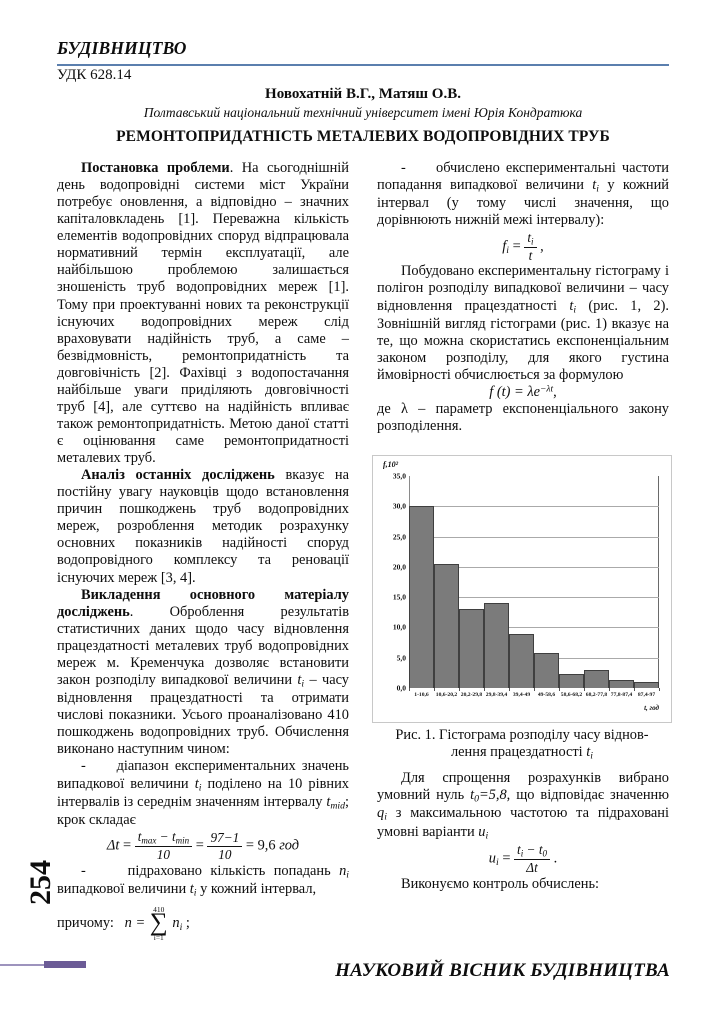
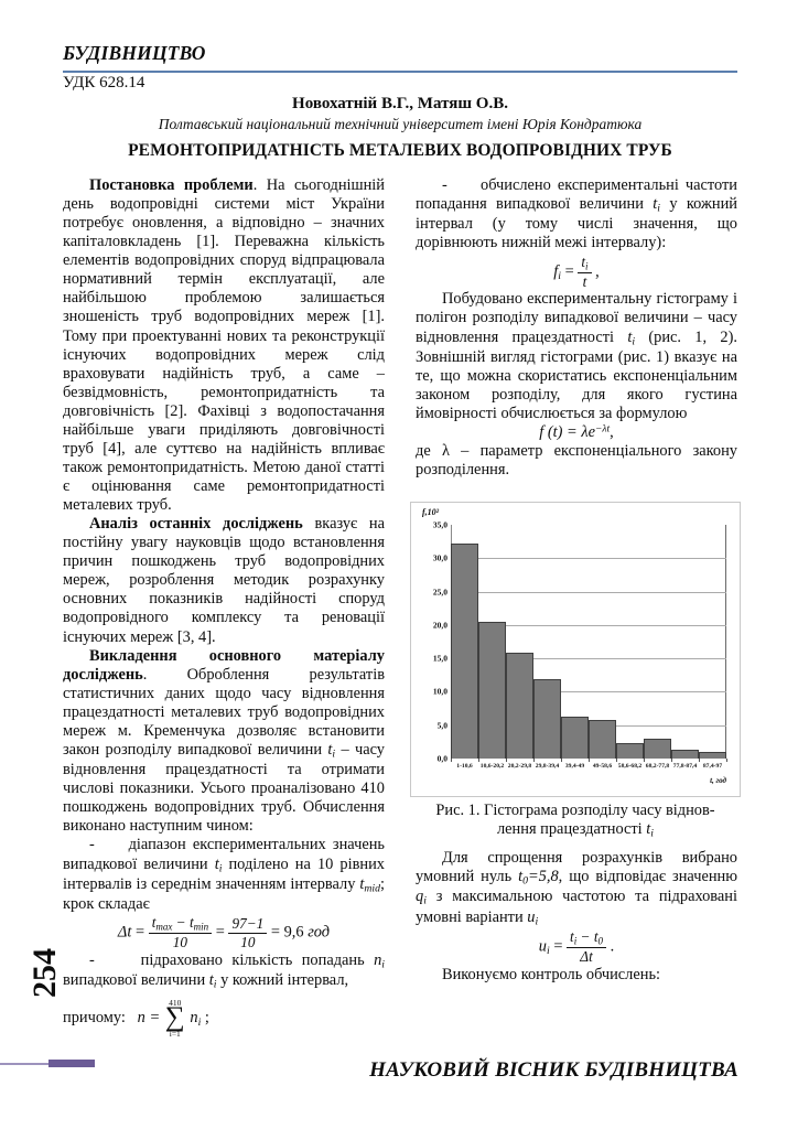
1-10,6: 30 -> 32
20,2-29,8: 13 -> 16
29,8-39,4: 14 -> 12
39,4-49: 9 -> 6
